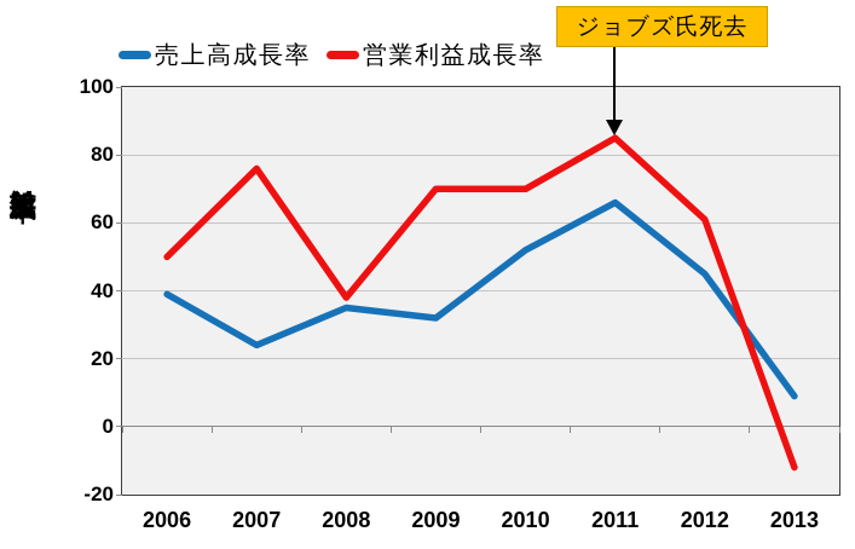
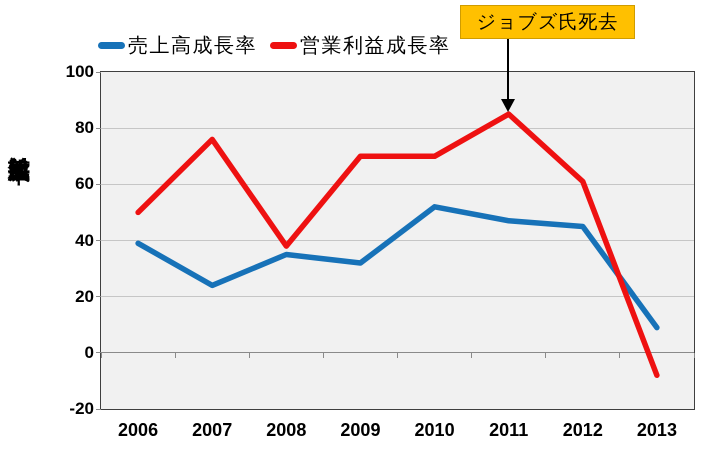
売上高成長率/2011: 66 -> 47
営業利益成長率/2013: -12 -> -8
